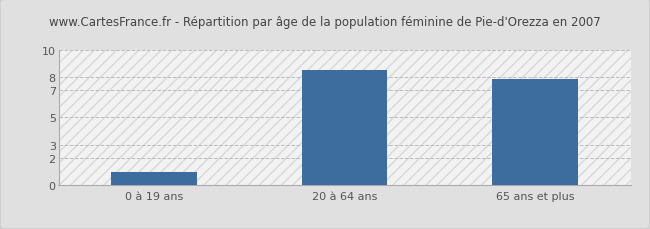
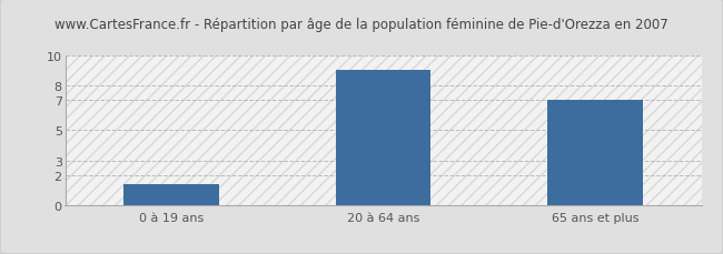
0 à 19 ans: 1.0 -> 1.4
20 à 64 ans: 8.5 -> 9.0
65 ans et plus: 7.8 -> 7.0
